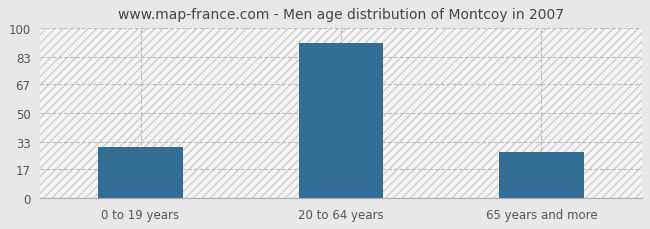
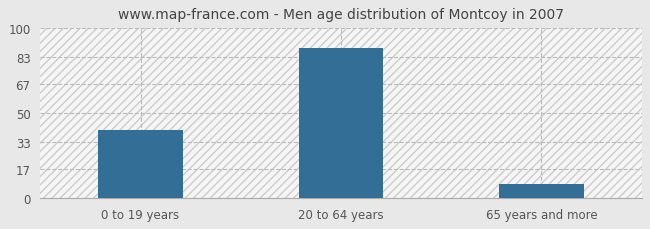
0 to 19 years: 30 -> 40
20 to 64 years: 91 -> 88
65 years and more: 27 -> 8
